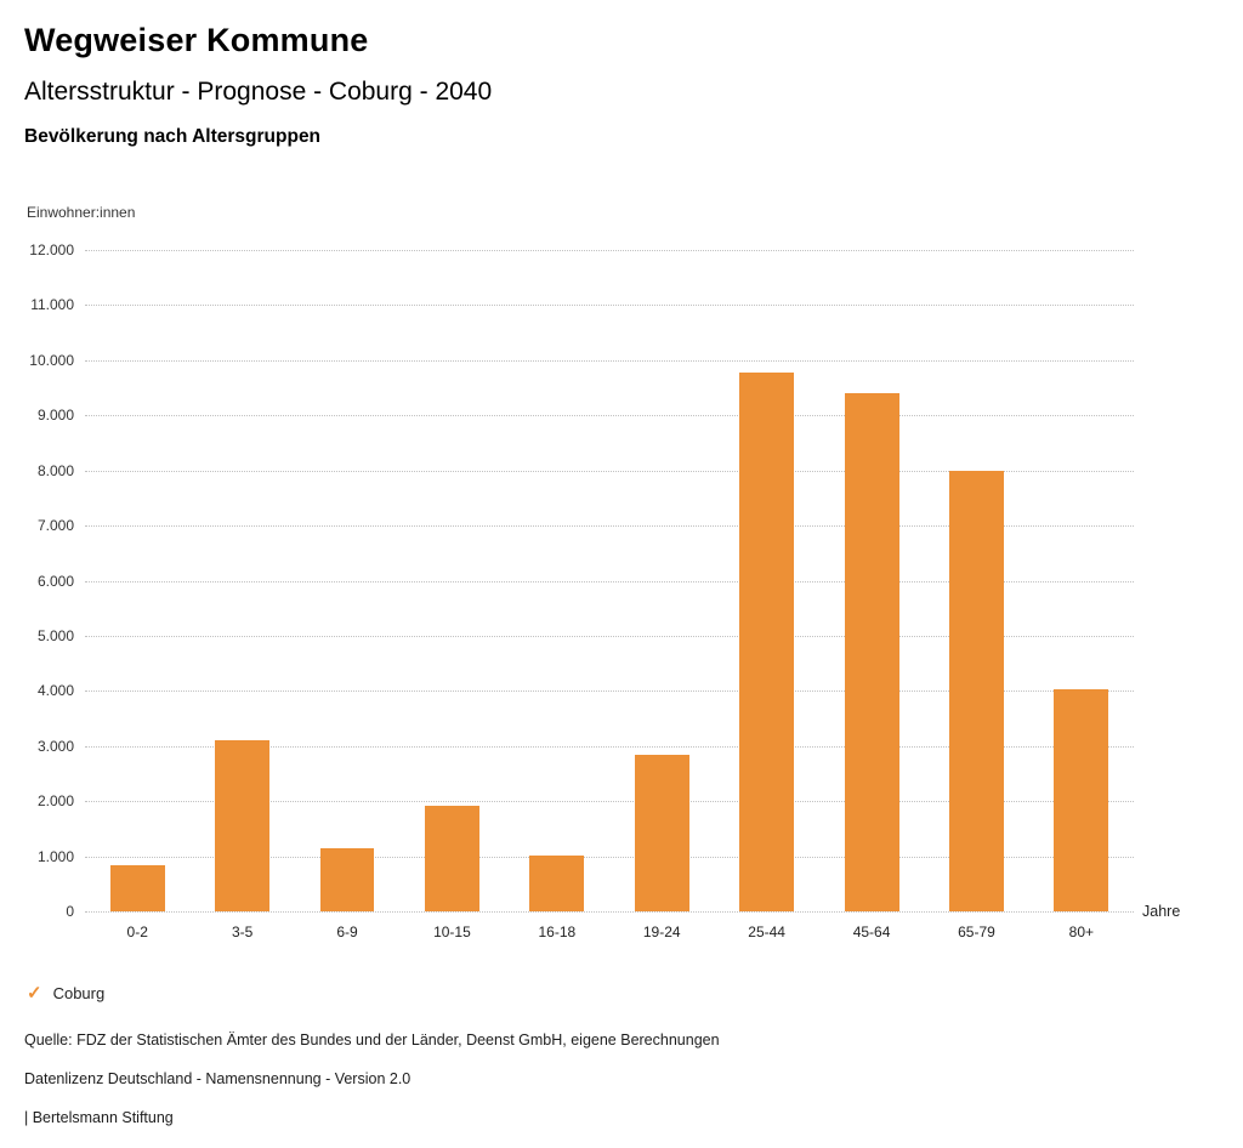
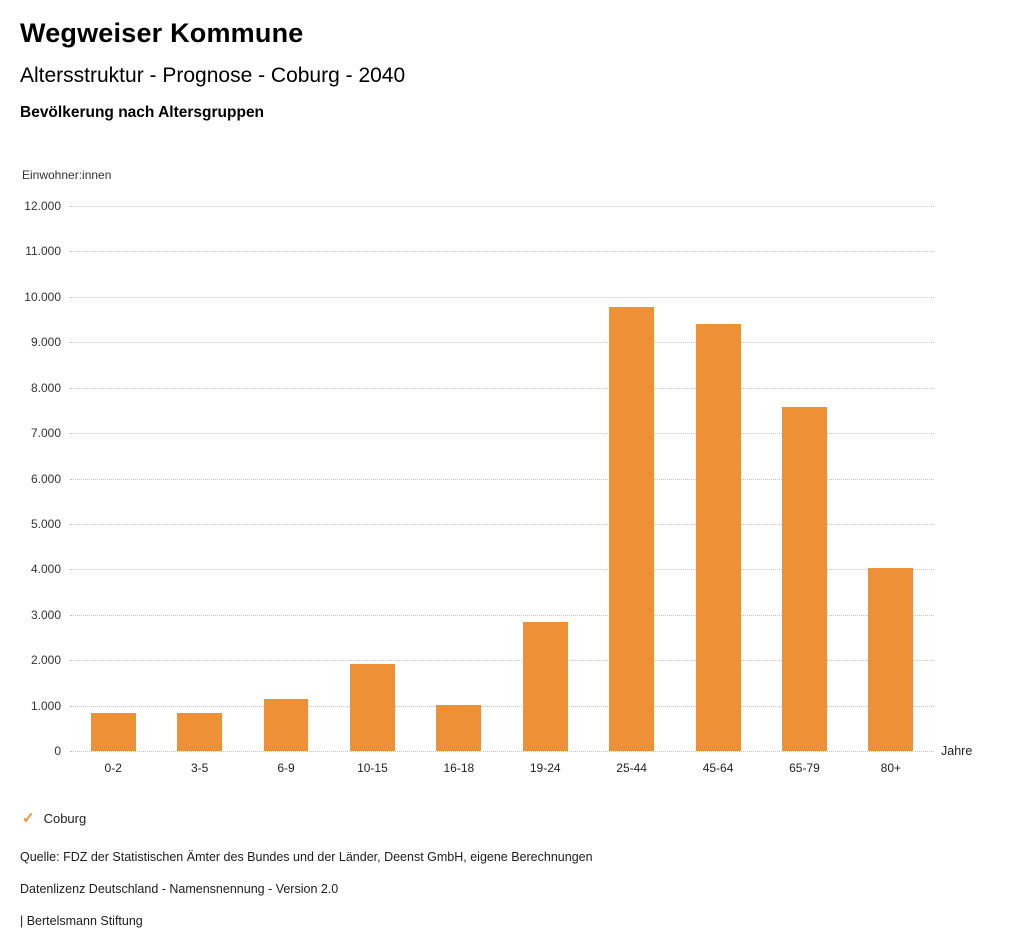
3-5: 3100 -> 800
65-79: 8000 -> 7600
